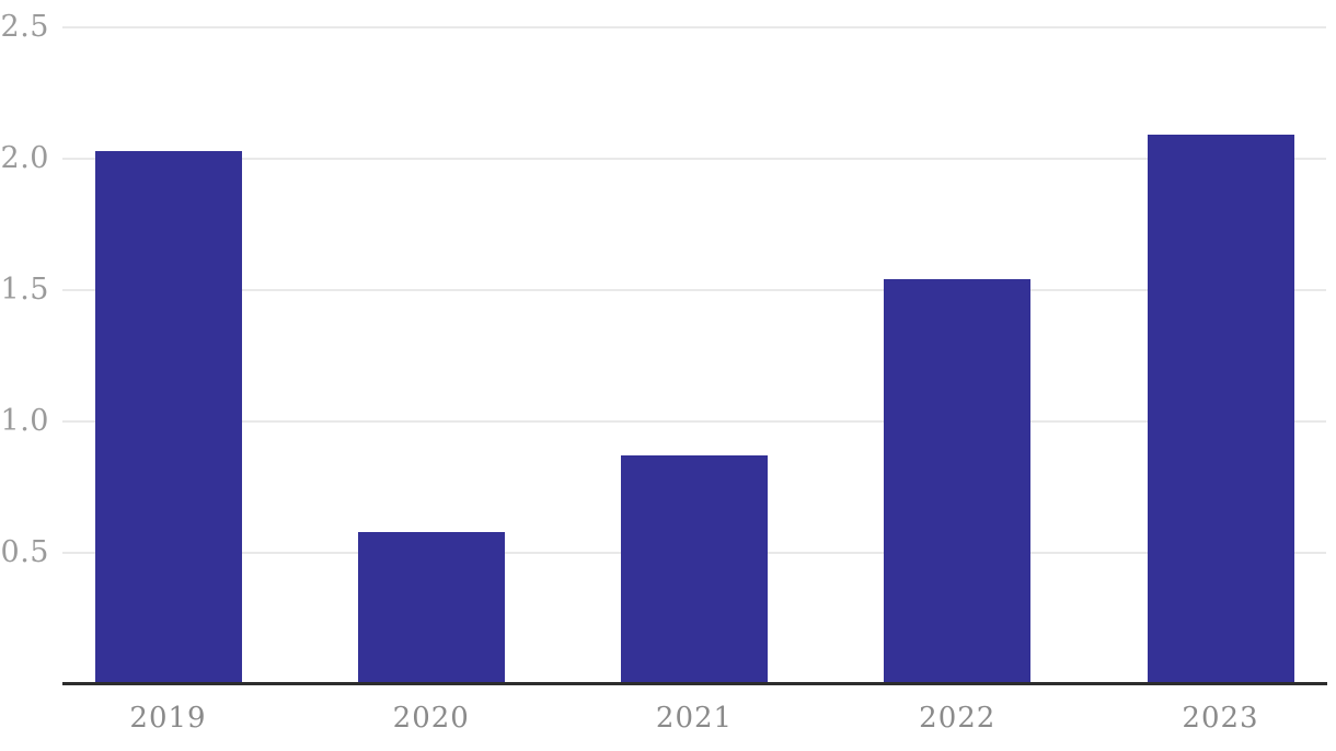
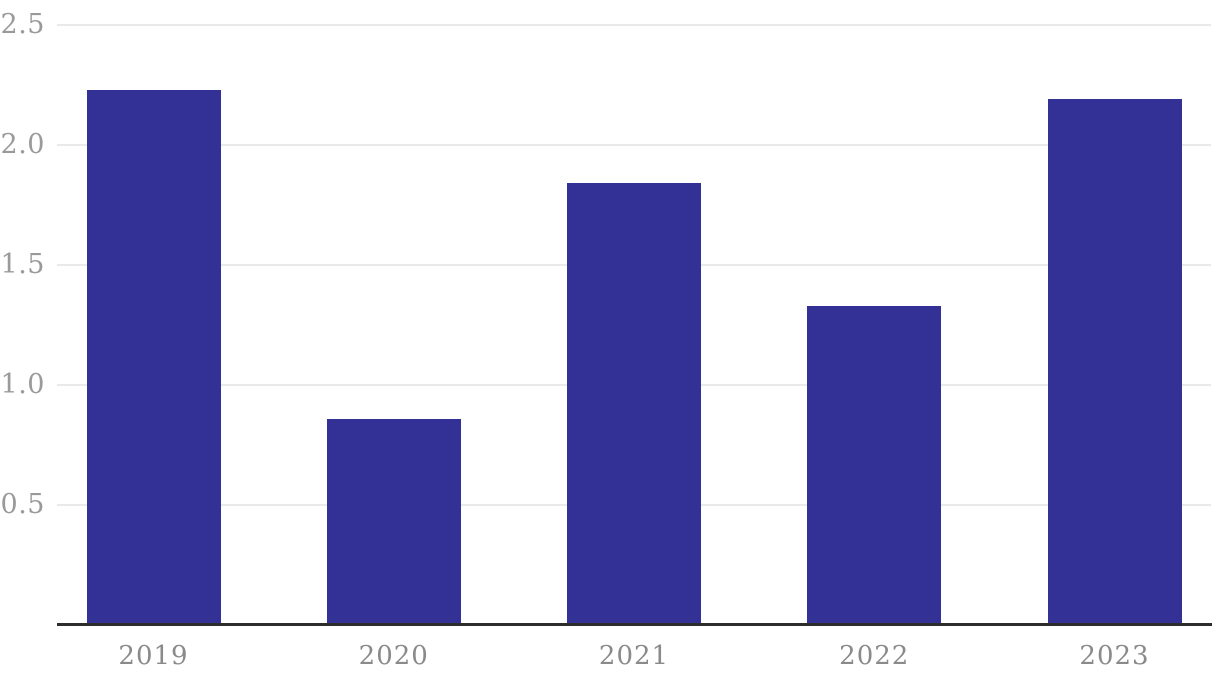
2019: 2.03 -> 2.23
2020: 0.58 -> 0.86
2021: 0.87 -> 1.84
2022: 1.54 -> 1.33
2023: 2.09 -> 2.19
